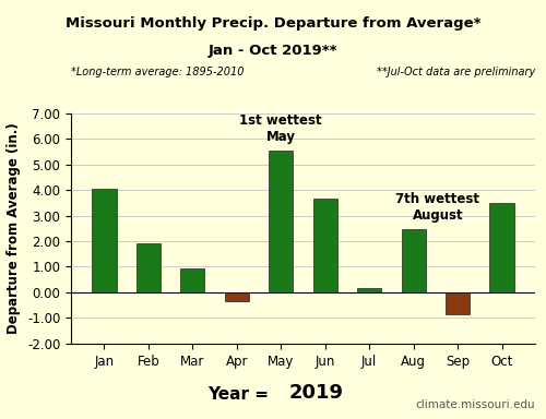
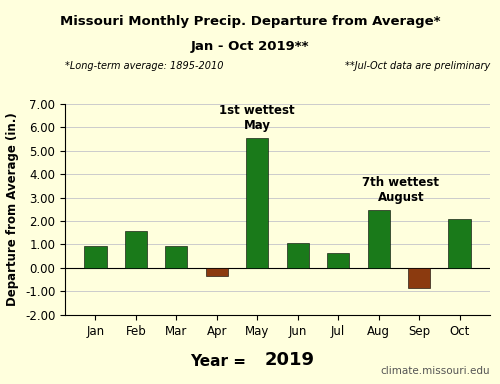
Jan: 4.05 -> 0.95
Feb: 1.90 -> 1.58
Jun: 3.65 -> 1.05
Jul: 0.15 -> 0.63
Oct: 3.50 -> 2.10
